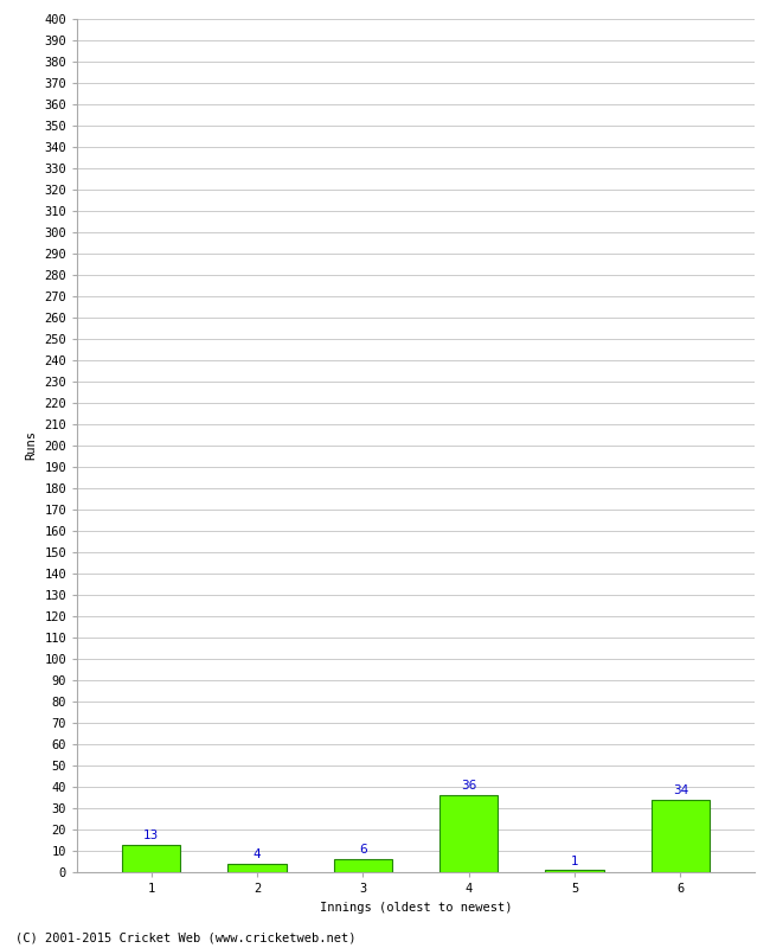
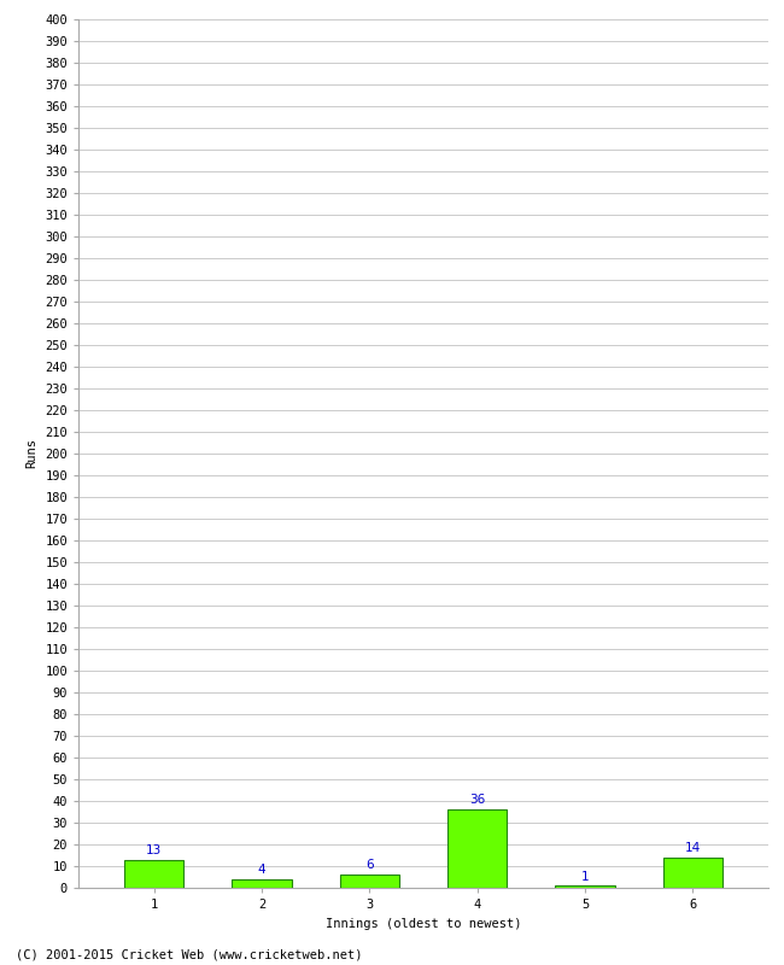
6: 34 -> 14
